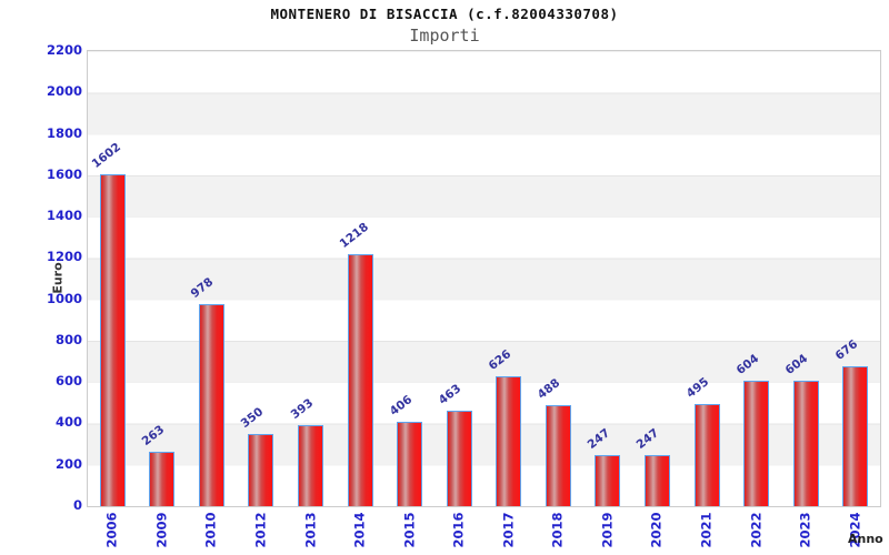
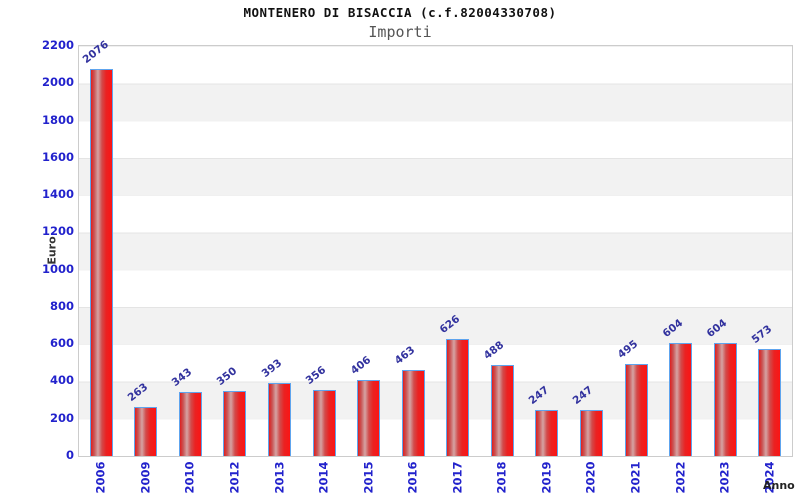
2006: 1602 -> 2076
2010: 978 -> 343
2014: 1218 -> 356
2024: 676 -> 573
